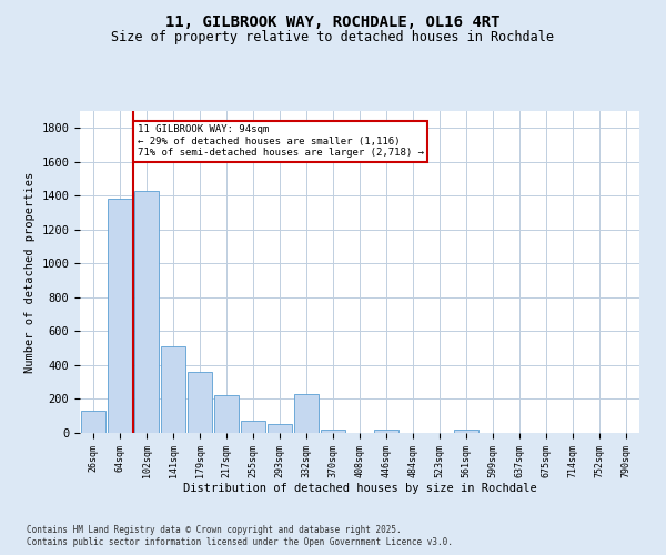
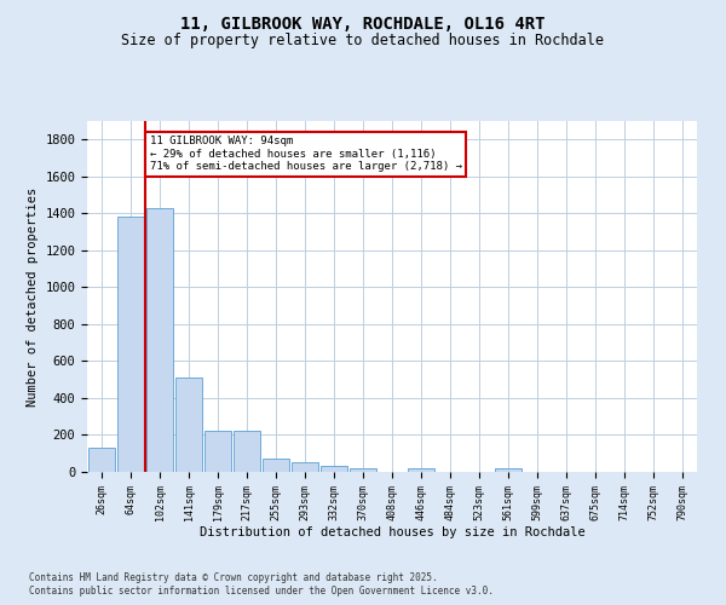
179sqm: 360 -> 220
332sqm: 230 -> 30
